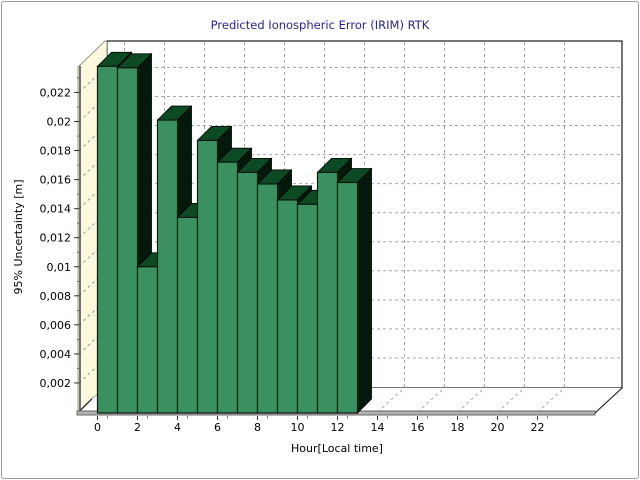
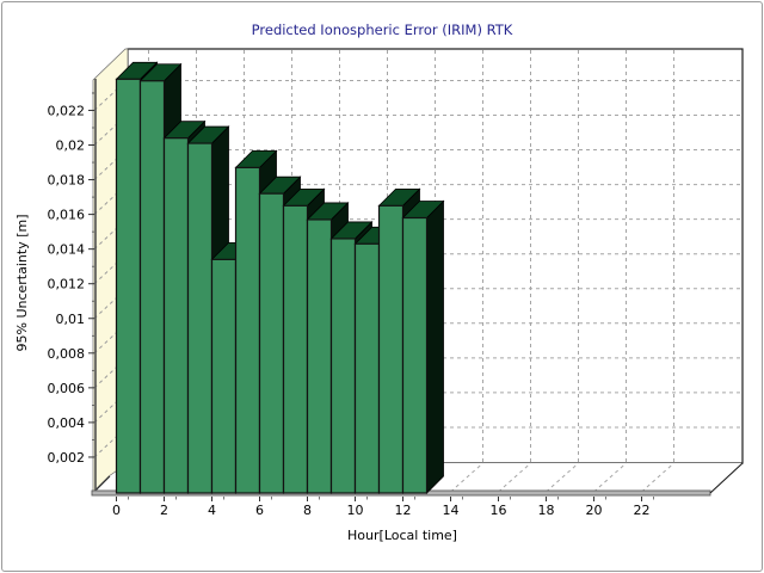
2: 0,01 -> 0,02
